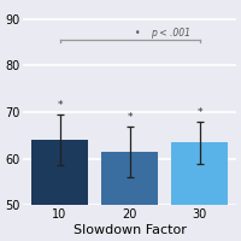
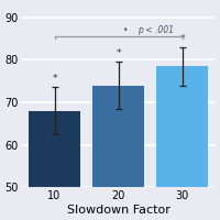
10: 64.0 -> 68.0
20: 61.5 -> 74.0
30: 63.5 -> 78.5
